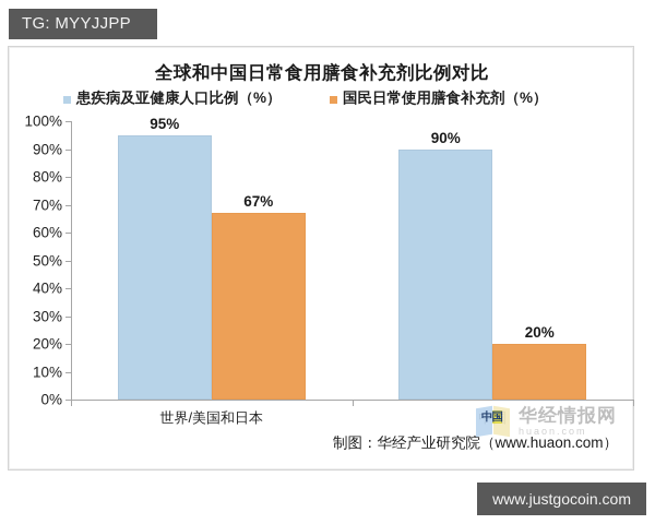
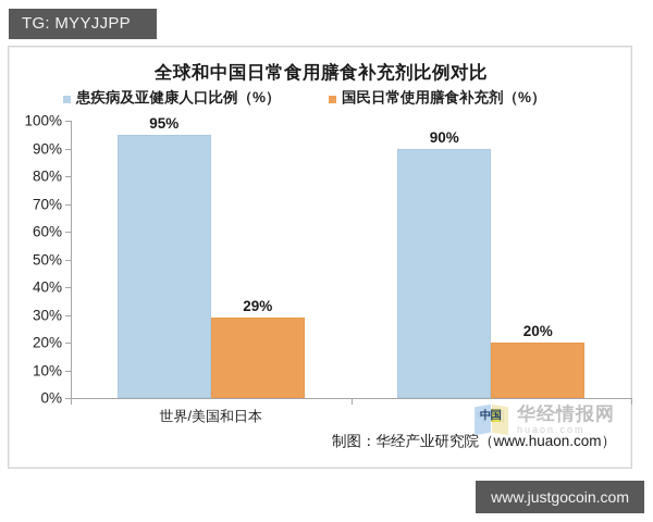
国民日常使用膳食补充剂（%）/世界/美国和日本: 67% -> 29%
